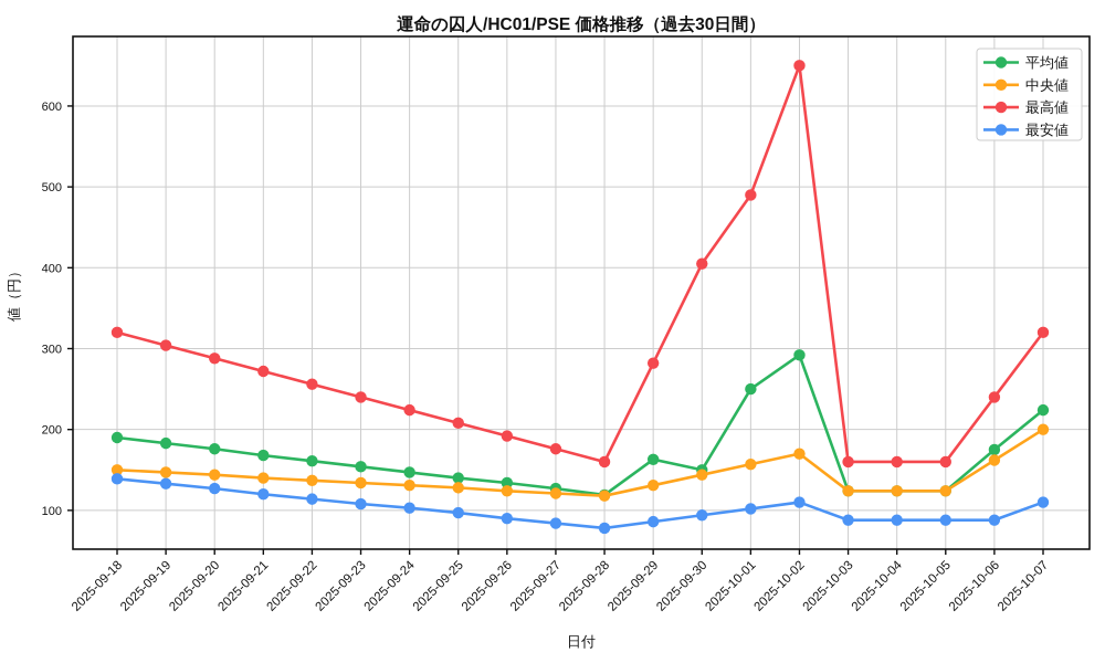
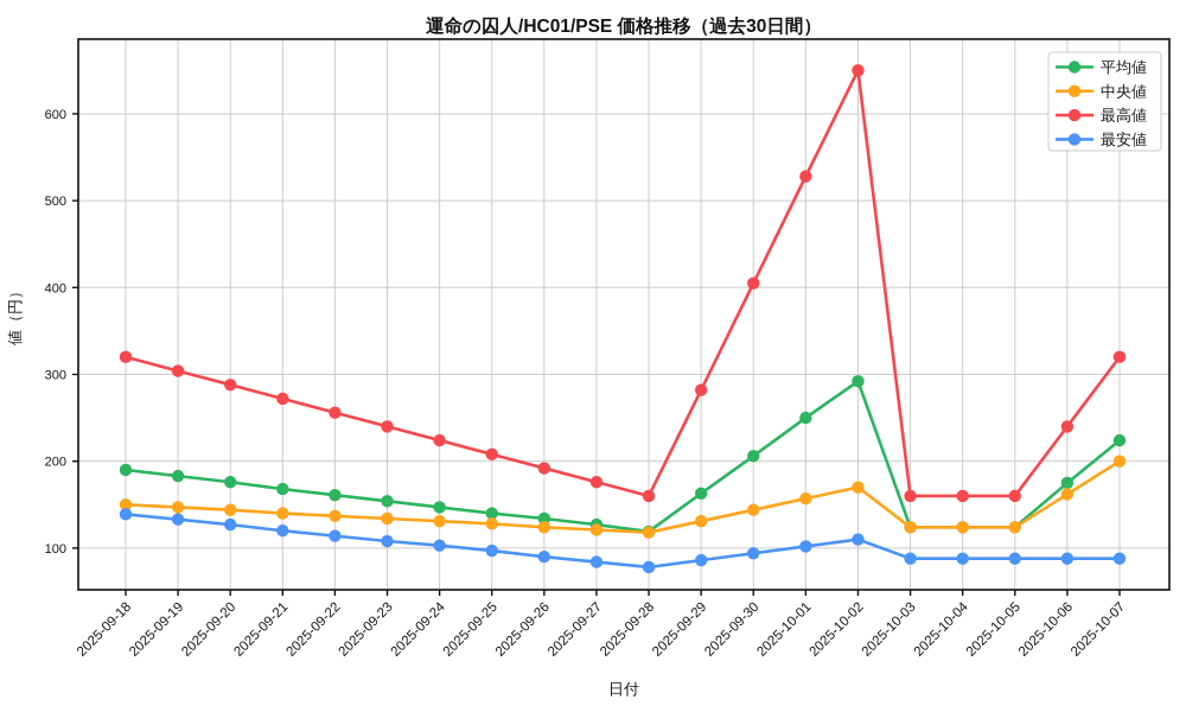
平均値/2025-09-30: 150 -> 210
最高値/2025-10-01: 490 -> 530
最安値/2025-10-07: 110 -> 90
